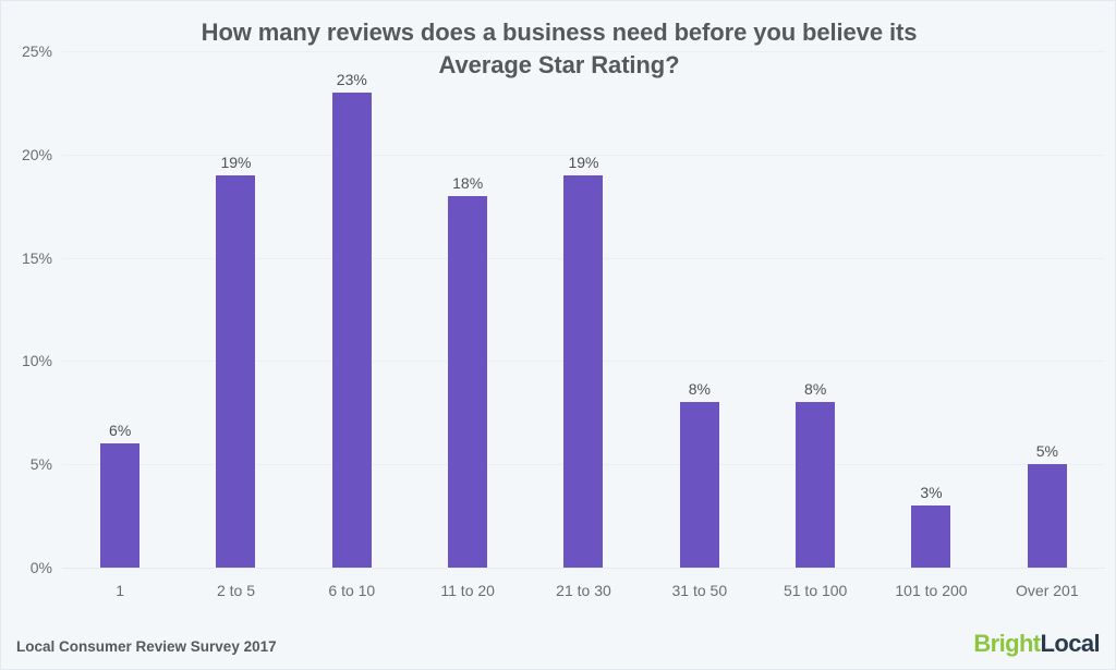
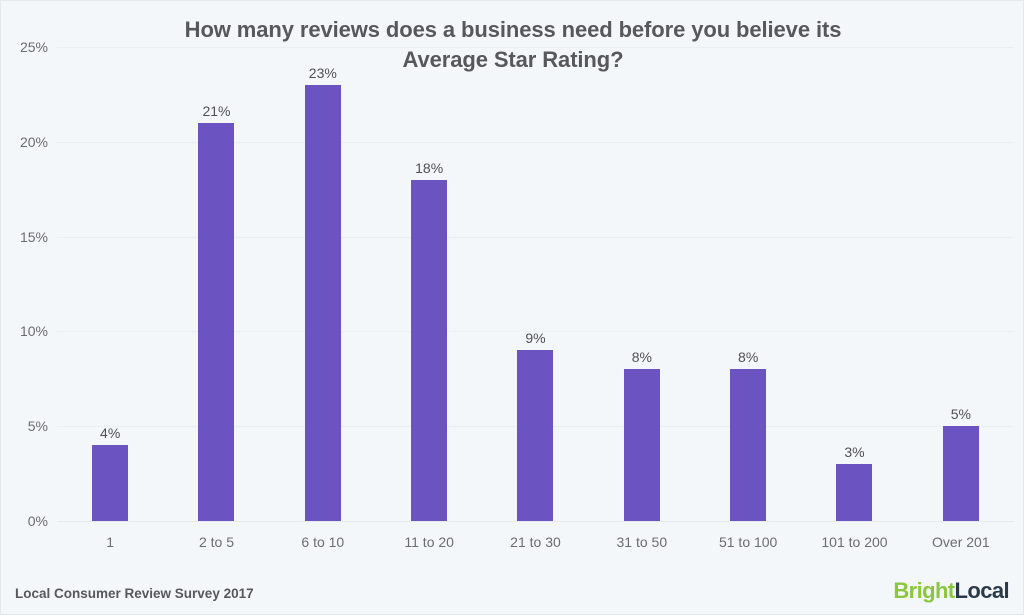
1: 6% -> 4%
2 to 5: 19% -> 21%
21 to 30: 19% -> 9%
